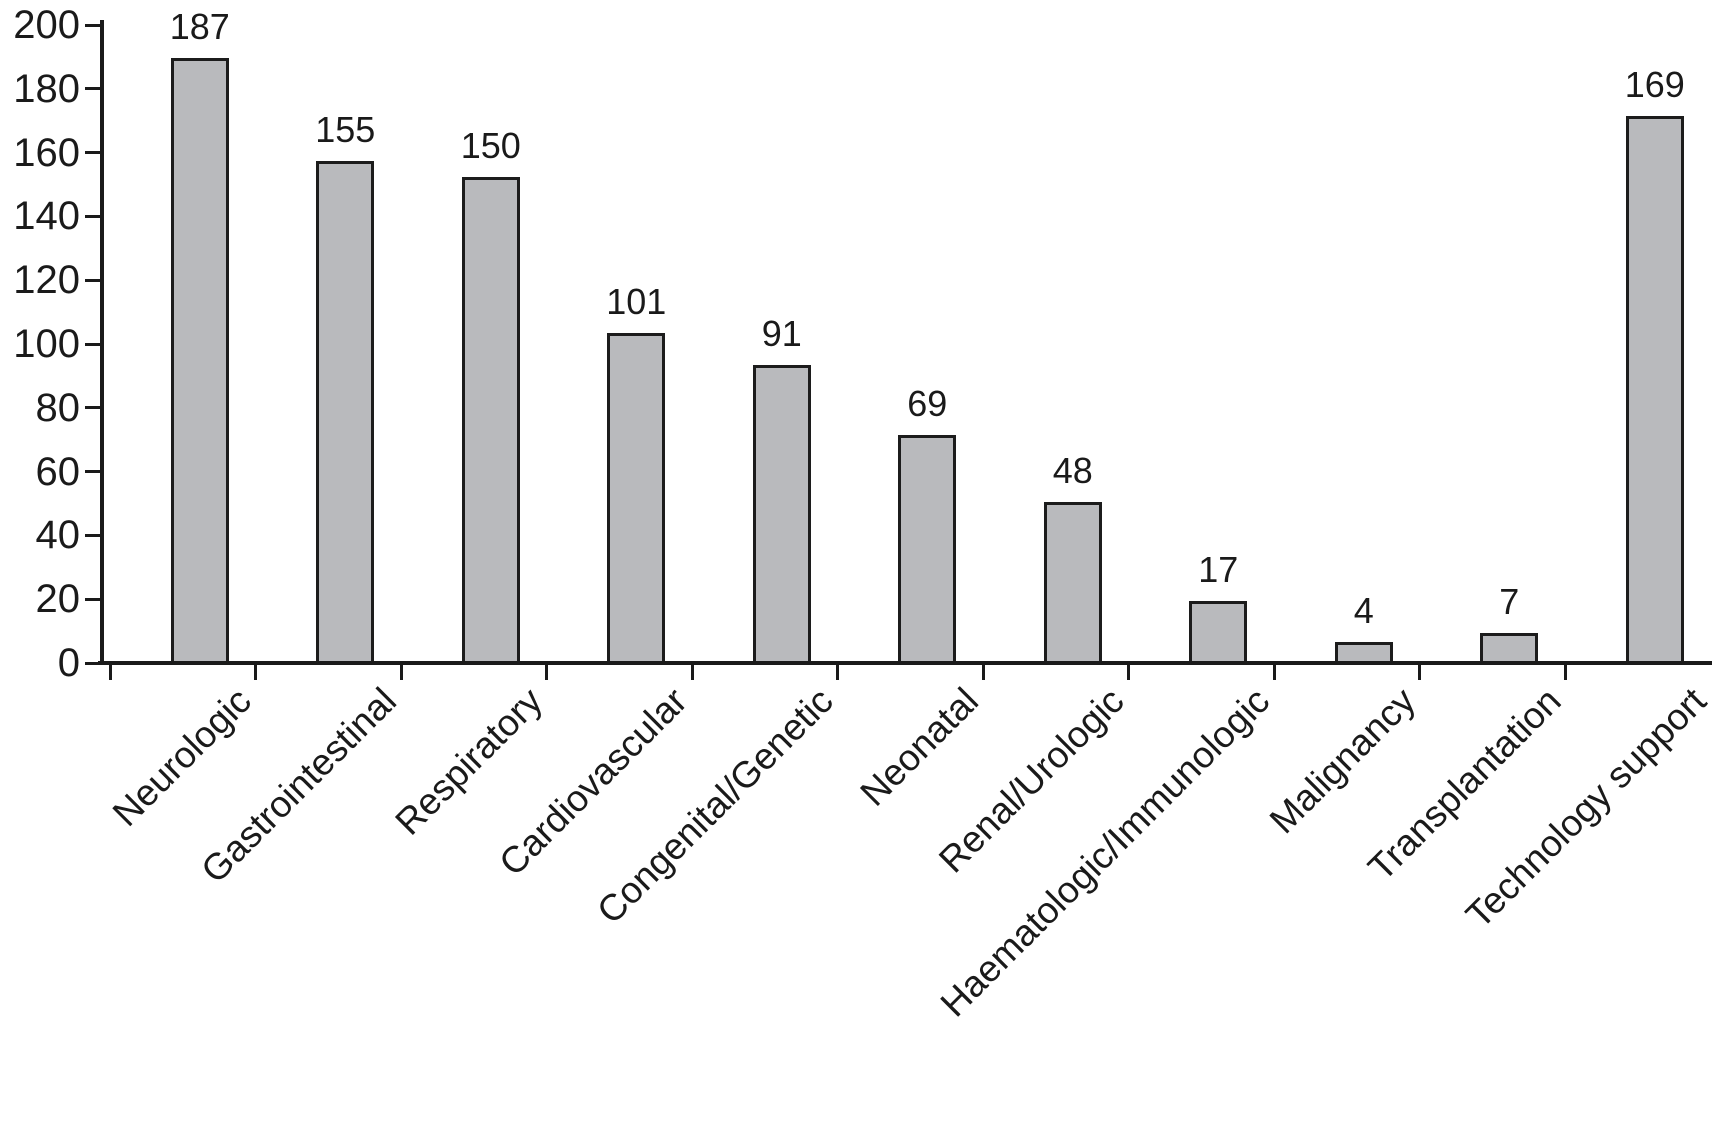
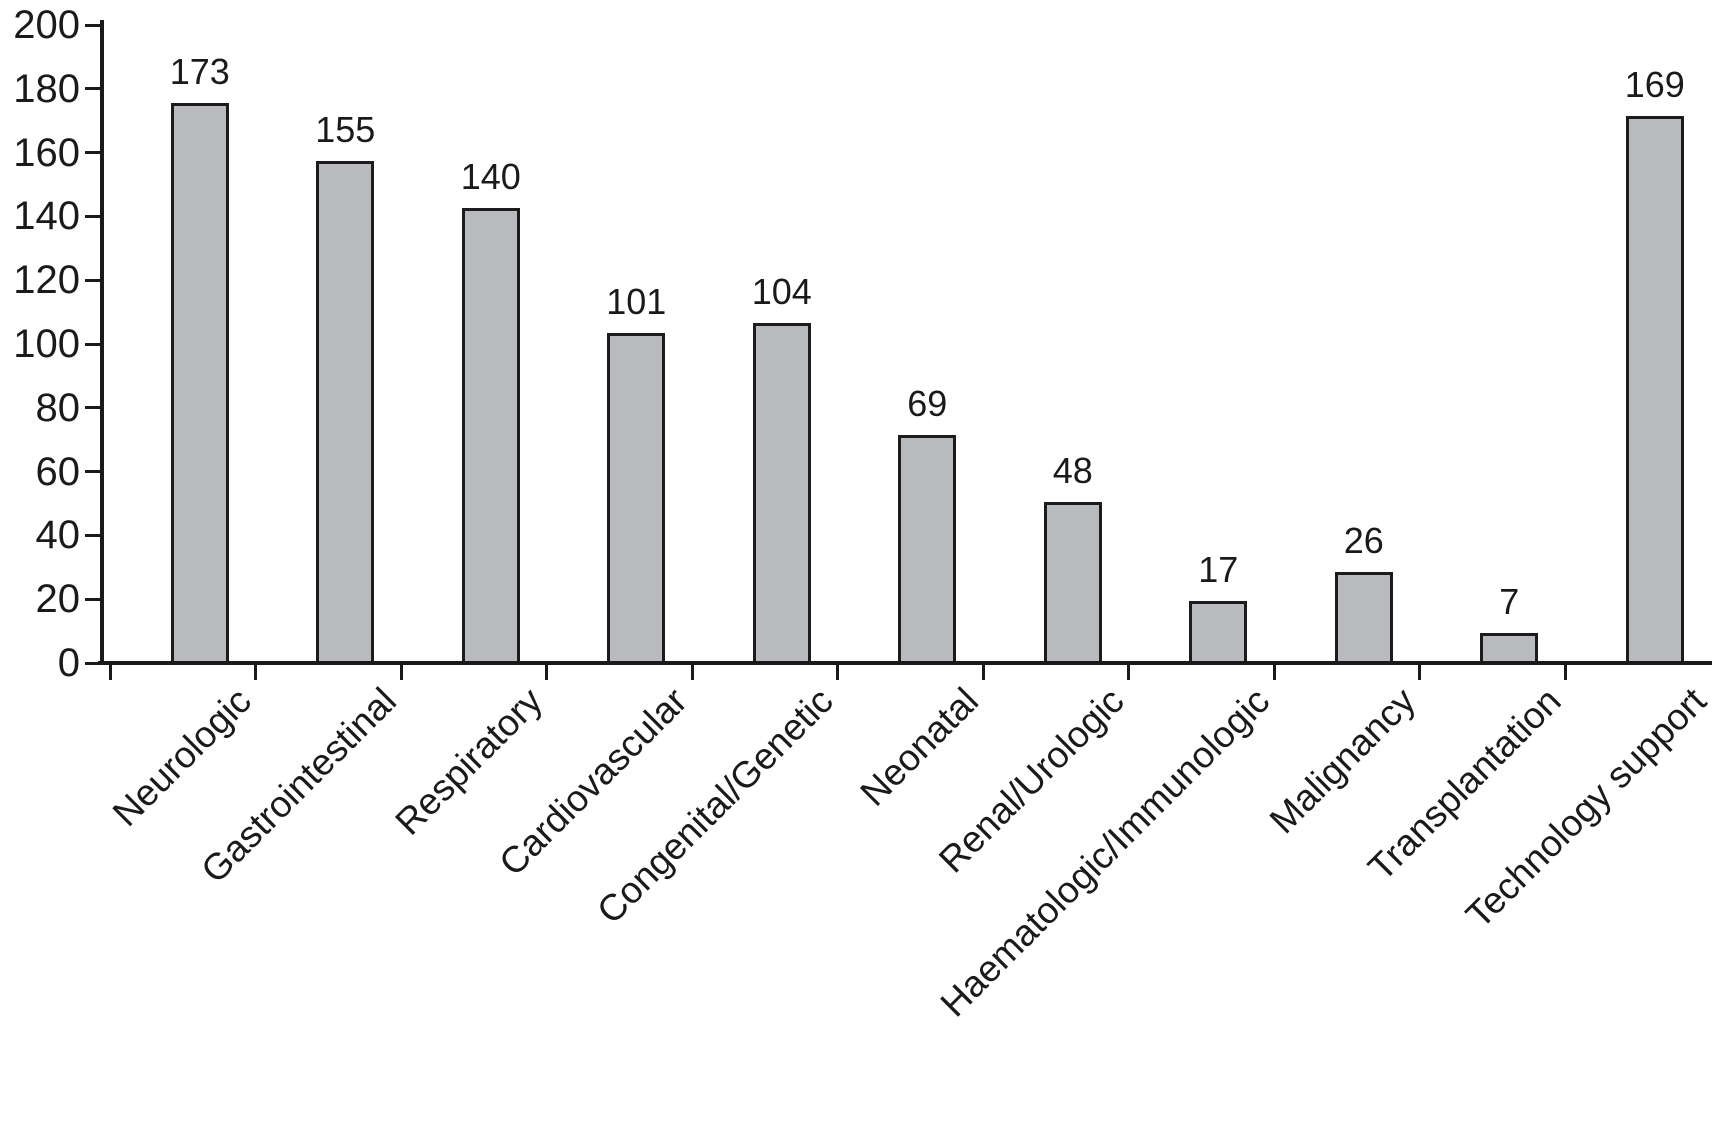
Neurologic: 187 -> 173
Respiratory: 150 -> 140
Congenital/Genetic: 91 -> 104
Malignancy: 4 -> 26
